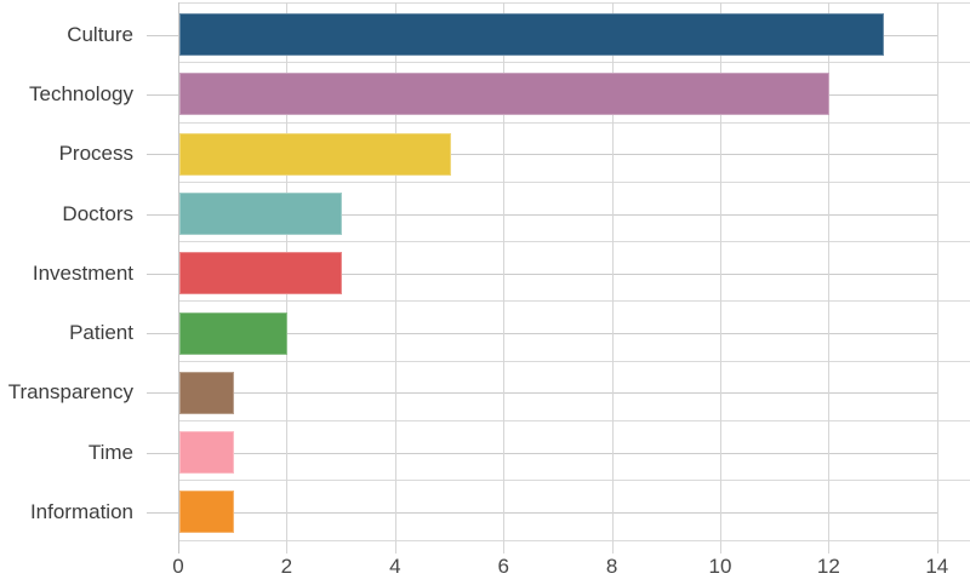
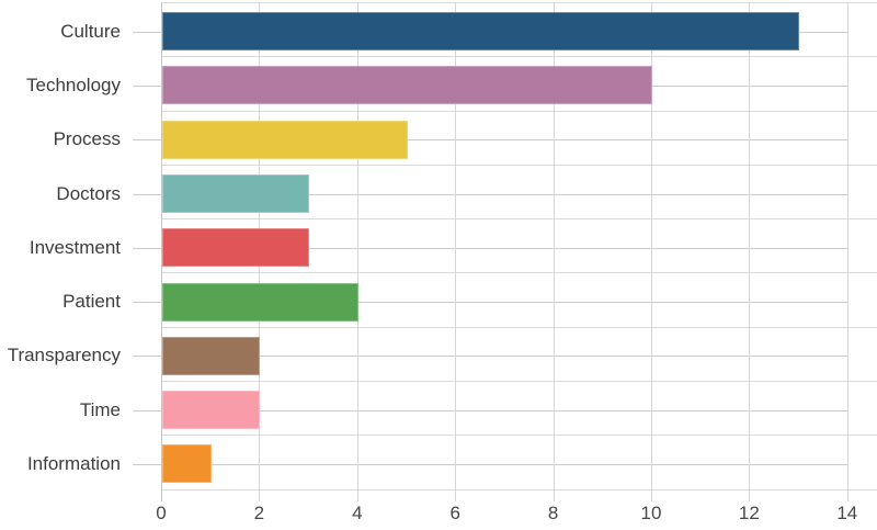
Technology: 12 -> 10
Patient: 2 -> 4
Transparency: 1 -> 2
Time: 1 -> 2
